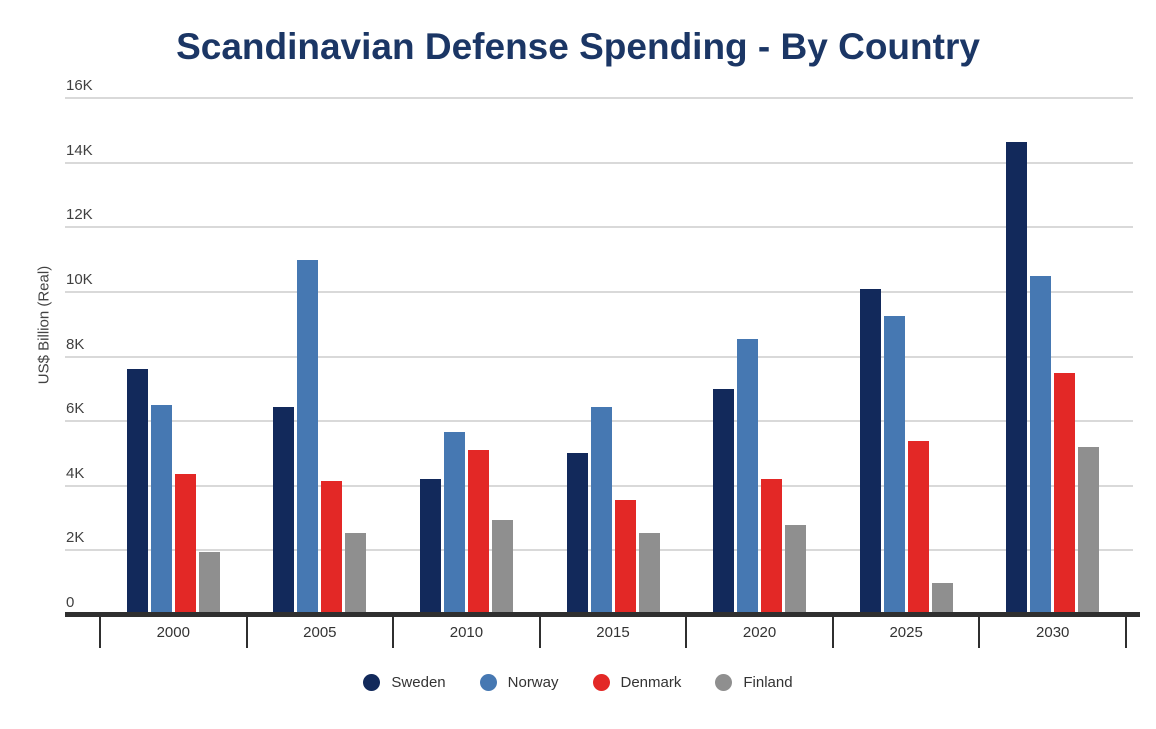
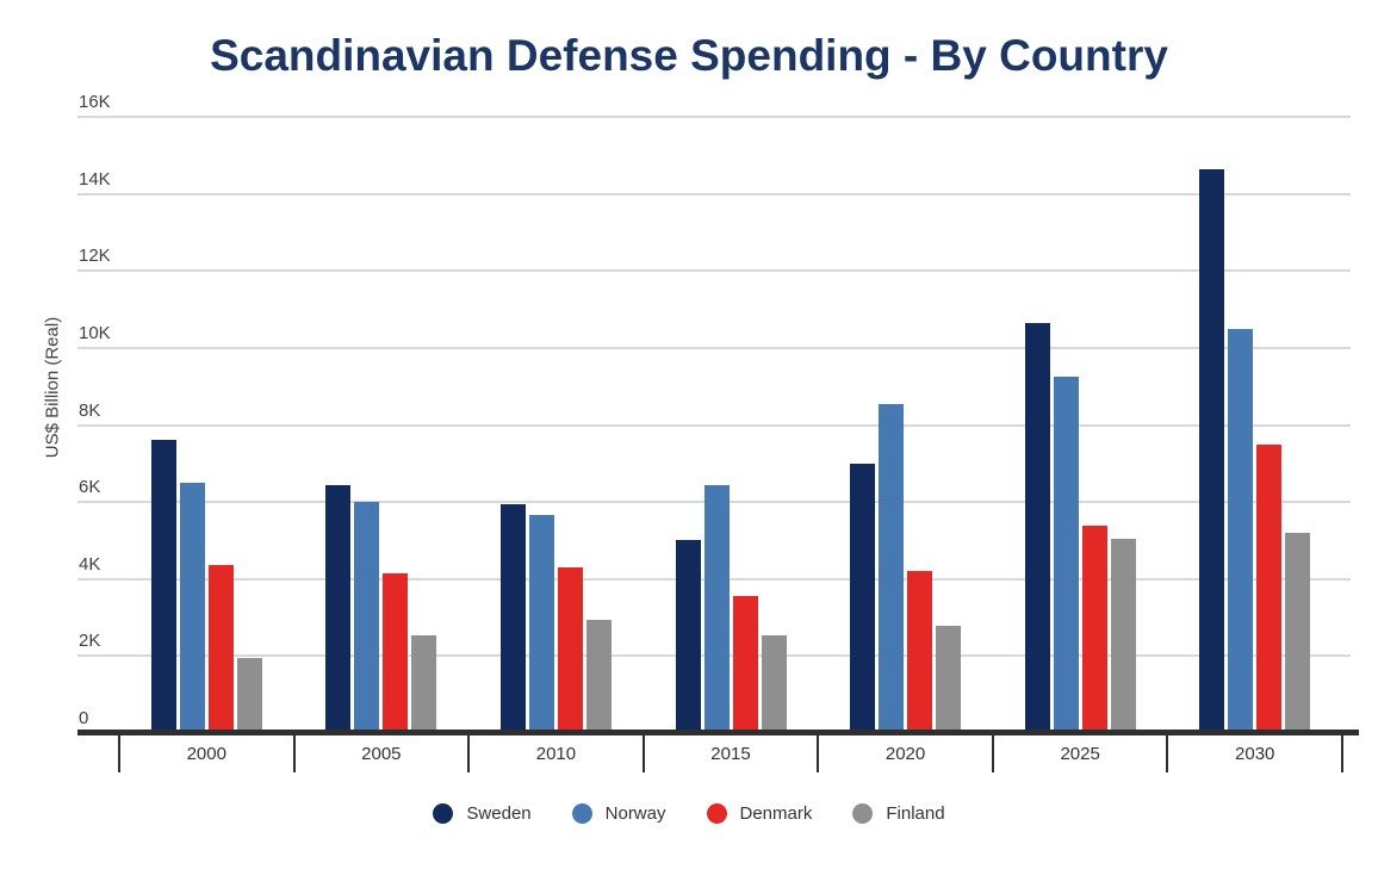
Norway/2005: 11.0K -> 6.0K
Sweden/2010: 4.2K -> 6.0K
Denmark/2010: 5.1K -> 4.3K
Sweden/2025: 10.1K -> 10.6K
Finland/2025: 1.0K -> 5.0K
